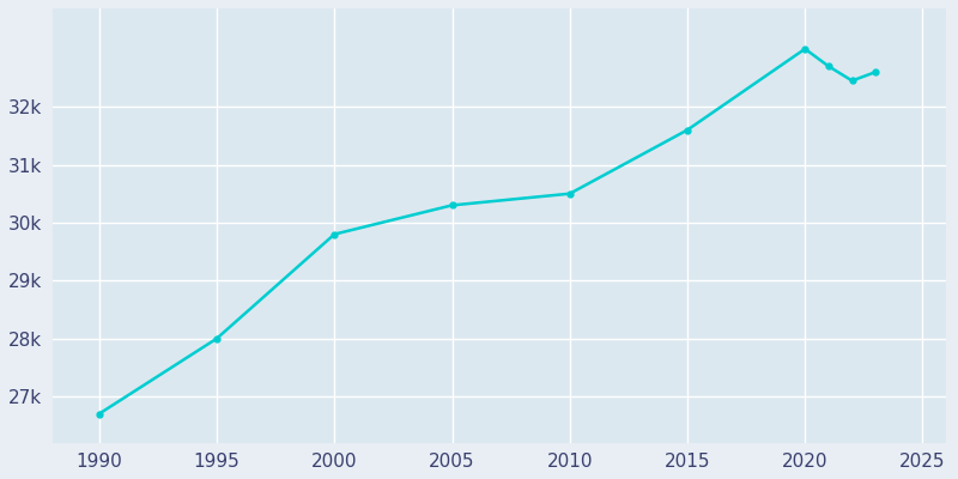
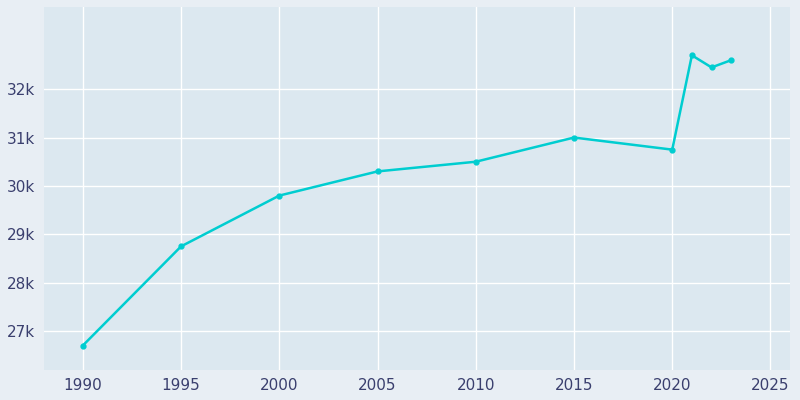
1995: 28.00k -> 28.75k
2015: 31.60k -> 31.00k
2020: 33.00k -> 30.75k
